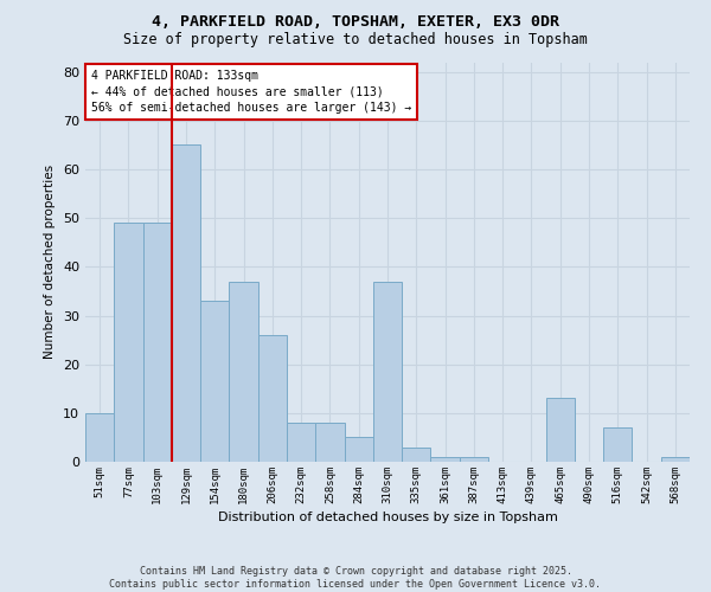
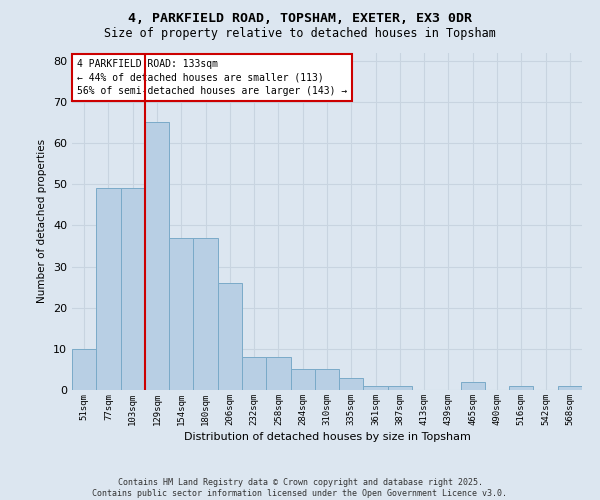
154sqm: 33 -> 37
310sqm: 37 -> 5
465sqm: 13 -> 2
516sqm: 7 -> 1
